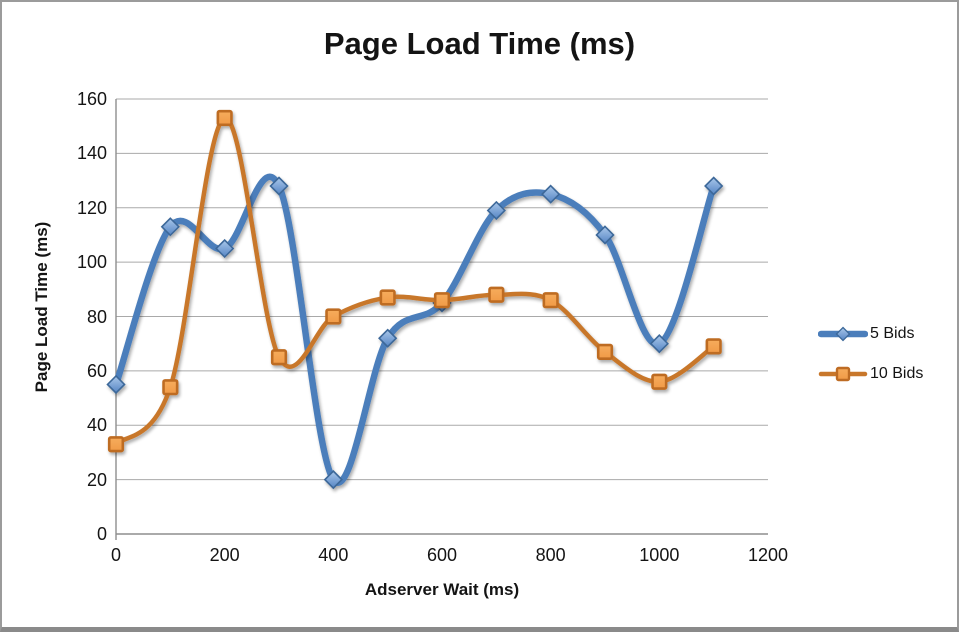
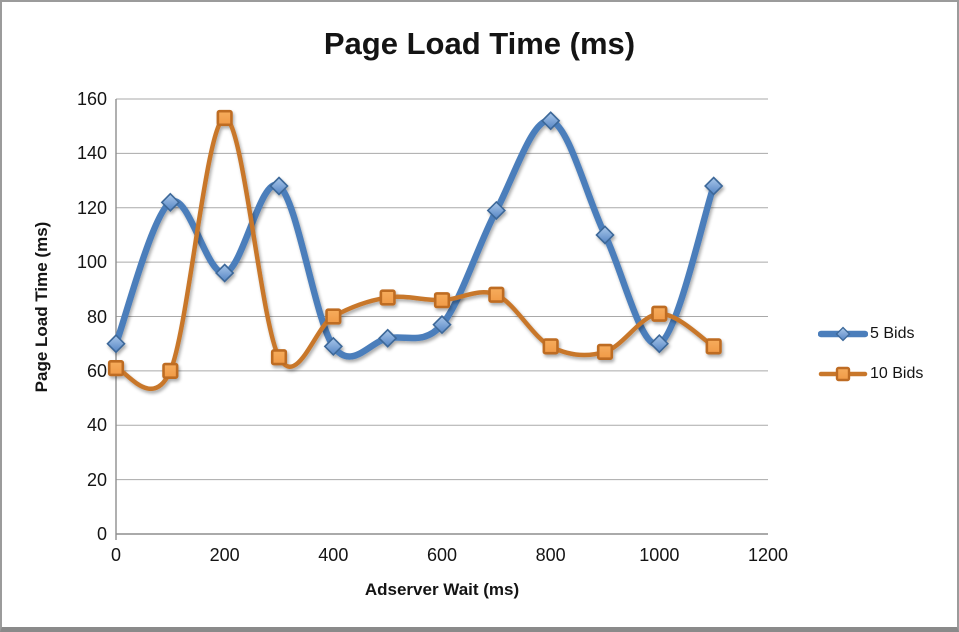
5 Bids/0: 55 -> 70
10 Bids/0: 33 -> 61
5 Bids/100: 113 -> 122
10 Bids/100: 54 -> 60
5 Bids/200: 105 -> 96
5 Bids/400: 20 -> 69
5 Bids/600: 85 -> 77
5 Bids/800: 125 -> 152
10 Bids/800: 86 -> 69
10 Bids/1000: 56 -> 81
